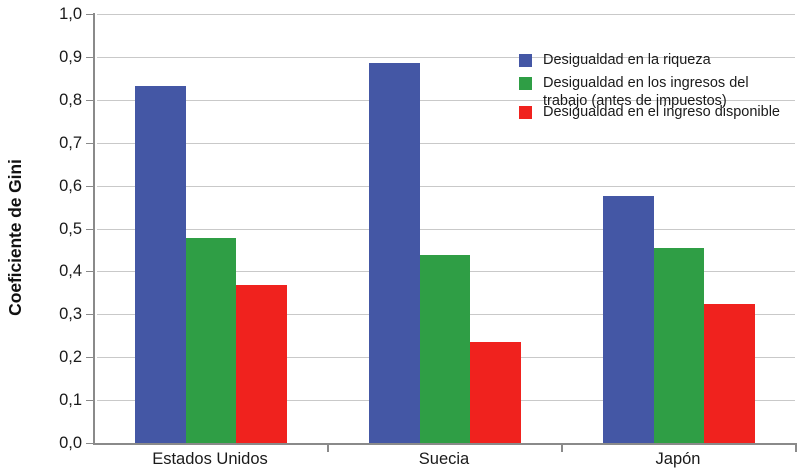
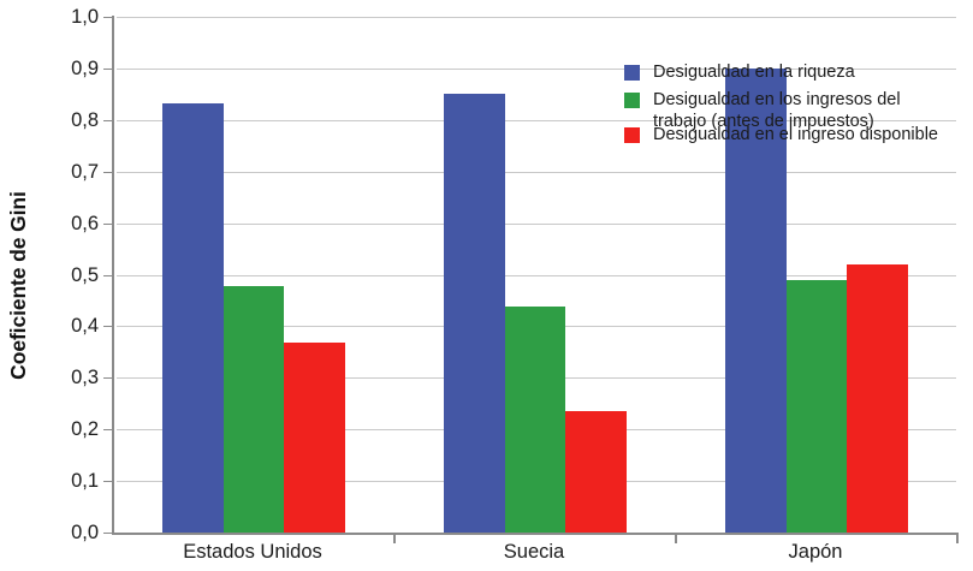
Desigualdad en la riqueza/Suecia: 0,89 -> 0,85
Desigualdad en la riqueza/Japón: 0,57 -> 0,90
Desigualdad en los ingresos del trabajo (antes de impuestos)/Japón: 0,46 -> 0,49
Desigualdad en el ingreso disponible/Japón: 0,33 -> 0,52
